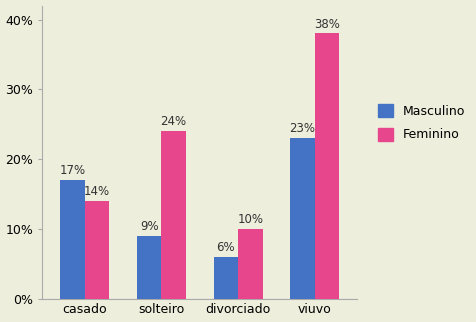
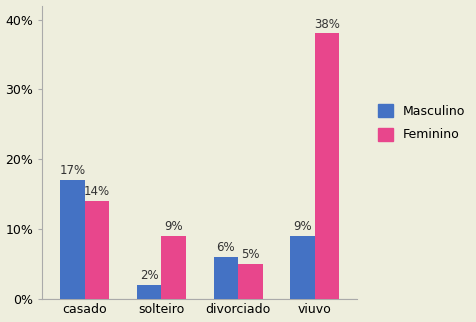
Masculino/solteiro: 9% -> 2%
Feminino/solteiro: 24% -> 9%
Feminino/divorciado: 10% -> 5%
Masculino/viuvo: 23% -> 9%
